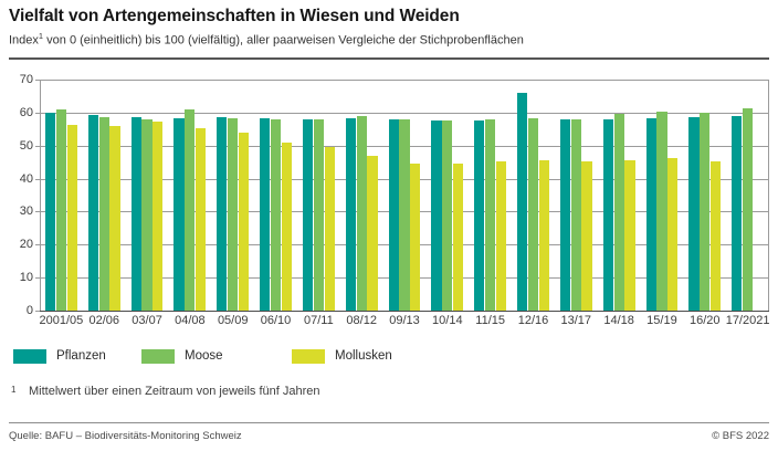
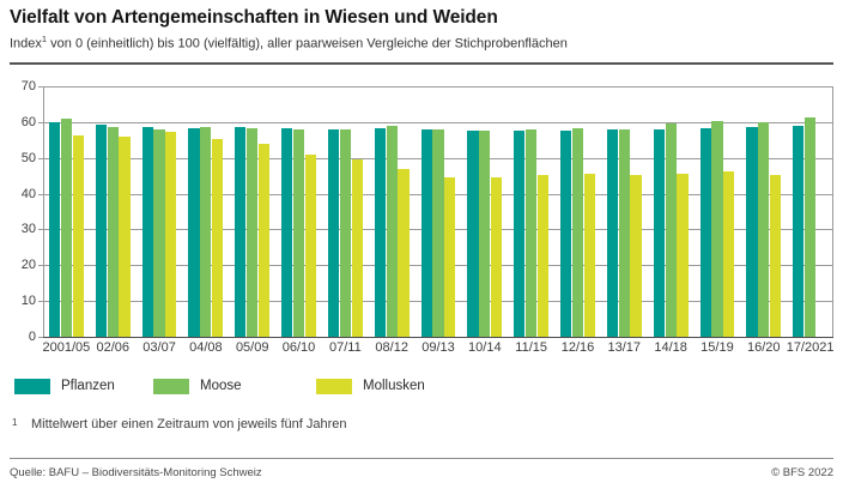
Moose/04/08: 61 -> 58
Pflanzen/12/16: 66 -> 58
